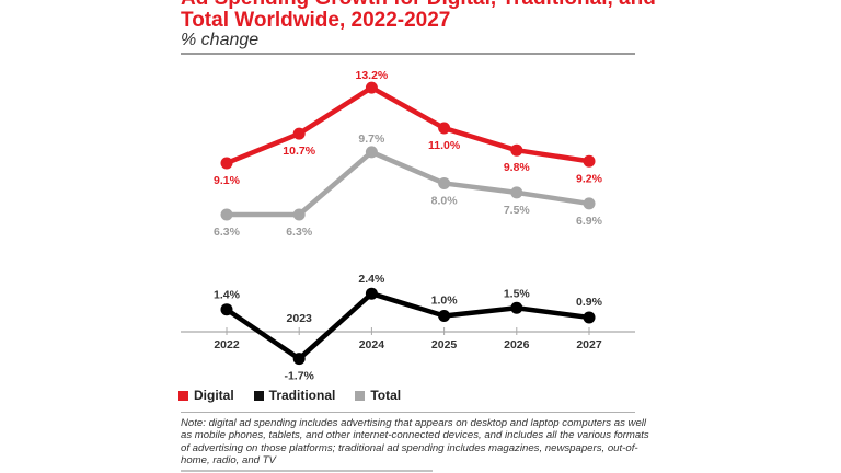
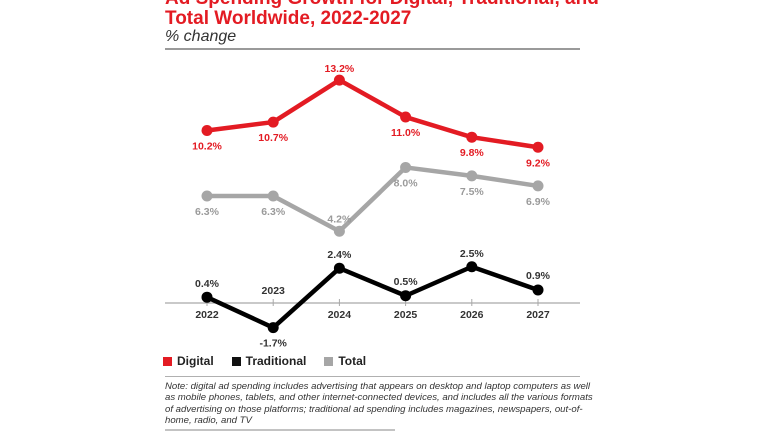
Digital/2022: 9.1% -> 10.2%
Traditional/2022: 1.4% -> 0.4%
Total/2024: 9.7% -> 4.2%
Traditional/2025: 1.0% -> 0.5%
Traditional/2026: 1.5% -> 2.5%
